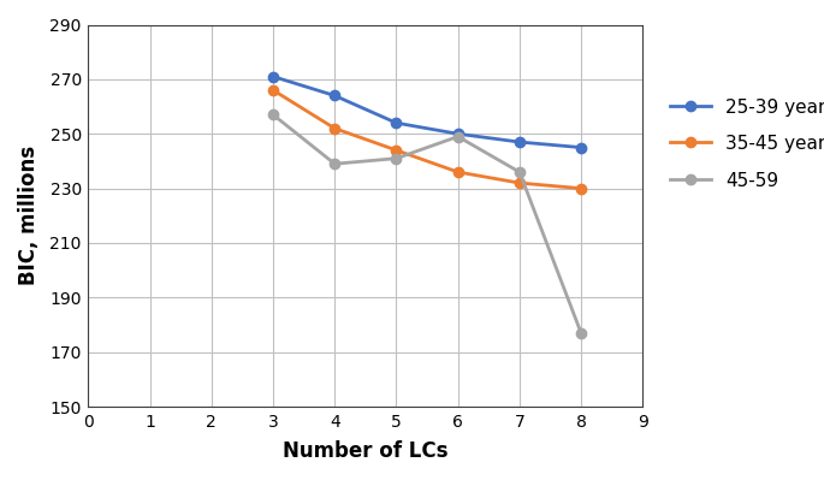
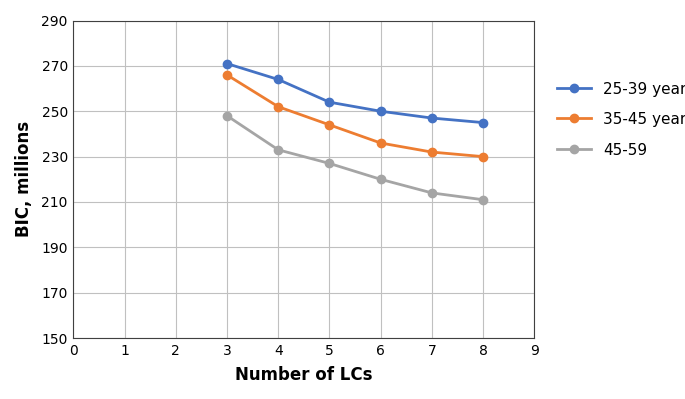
45-59/3: 257 -> 248
45-59/4: 239 -> 233
45-59/5: 241 -> 227
45-59/6: 249 -> 220
45-59/7: 236 -> 214
45-59/8: 177 -> 211
